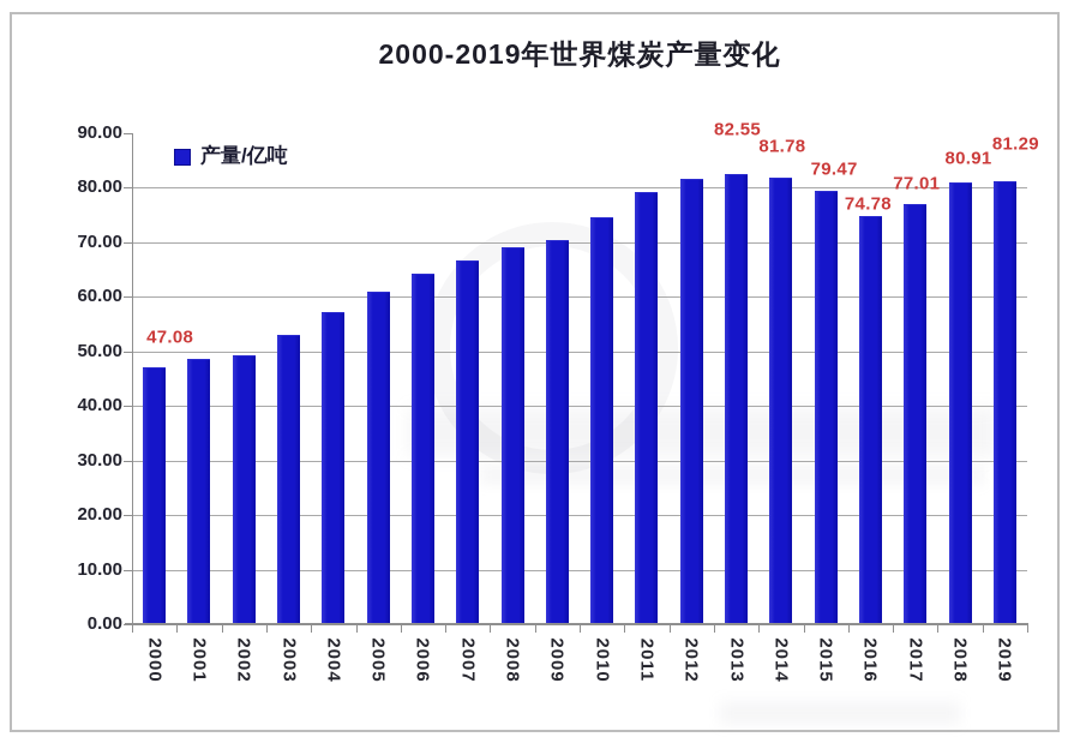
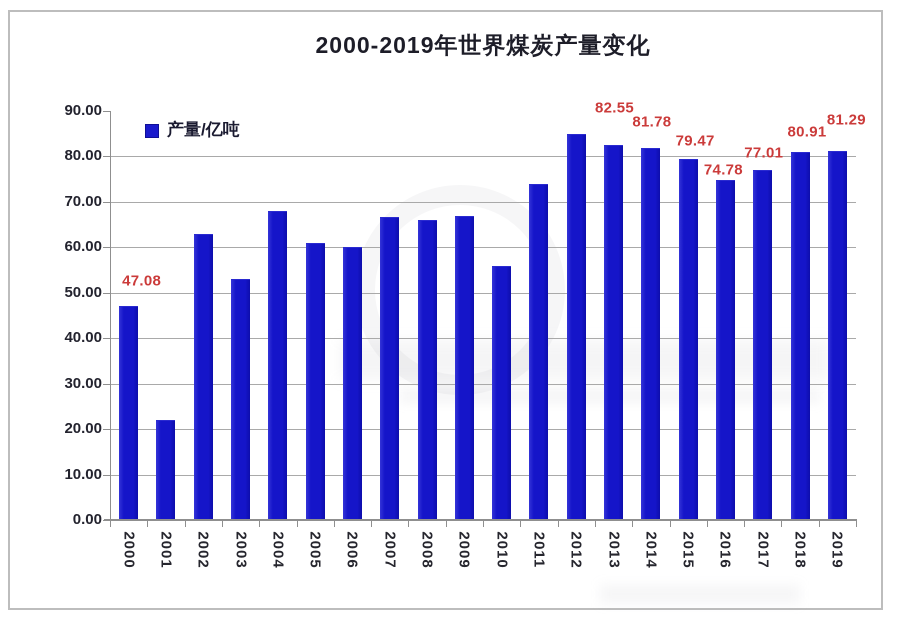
2001: 49 -> 22
2002: 49 -> 63
2004: 57 -> 68
2006: 64 -> 60
2008: 69 -> 66
2009: 70 -> 67
2010: 75 -> 56
2011: 79 -> 74
2012: 82 -> 85
